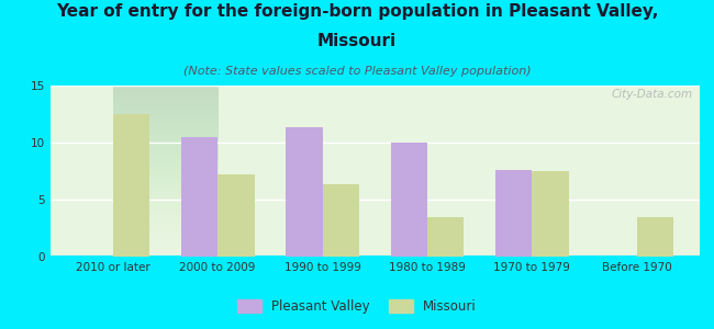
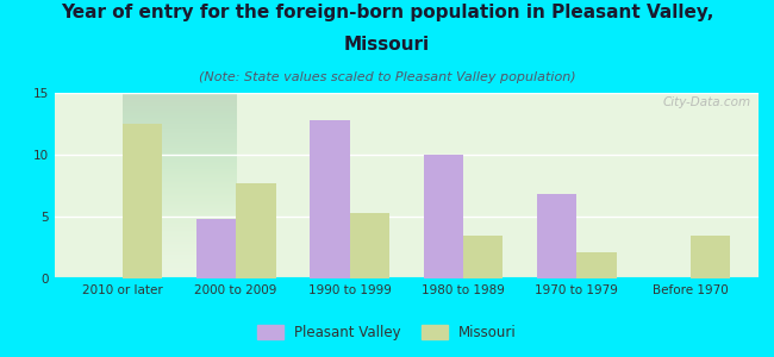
Pleasant Valley/2000 to 2009: 10.5 -> 4.8
Missouri/2000 to 2009: 7.2 -> 7.7
Pleasant Valley/1990 to 1999: 11.3 -> 12.8
Missouri/1990 to 1999: 6.3 -> 5.3
Pleasant Valley/1970 to 1979: 7.6 -> 6.8
Missouri/1970 to 1979: 7.5 -> 2.1
